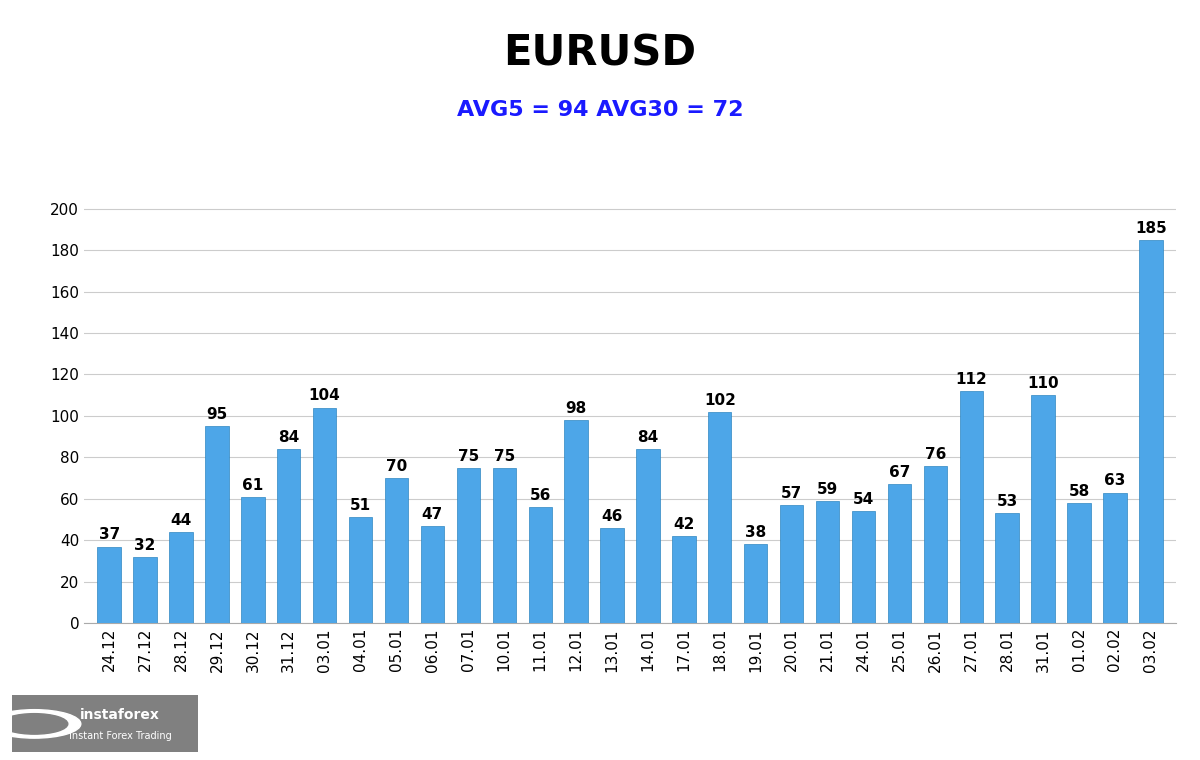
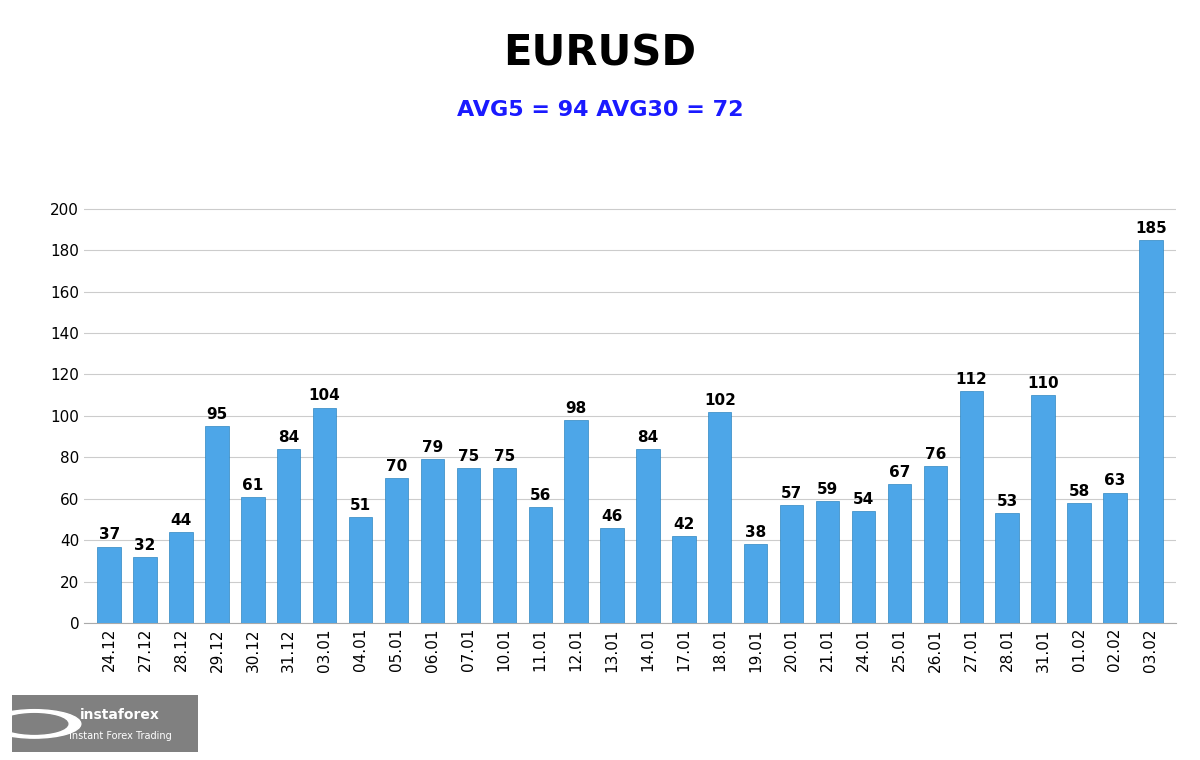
06.01: 47 -> 79
